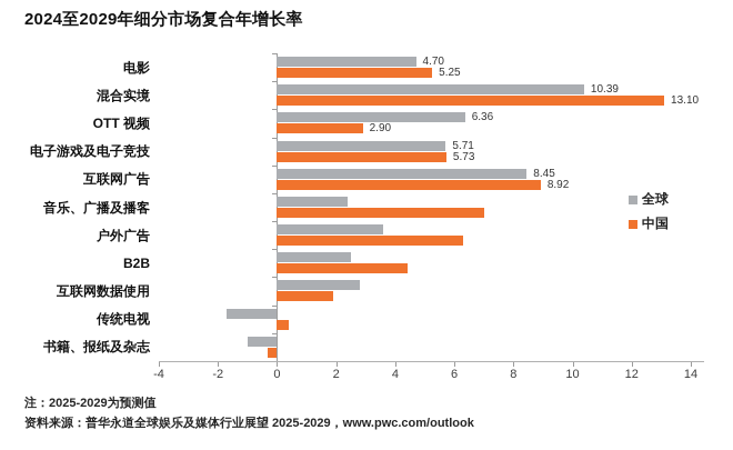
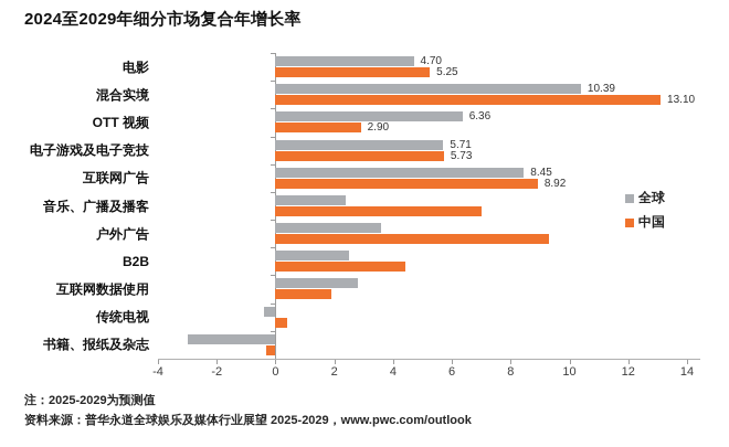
中国/户外广告: 6.3 -> 9.3
全球/传统电视: -1.7 -> -0.4
全球/书籍、报纸及杂志: -1.0 -> -3.0
